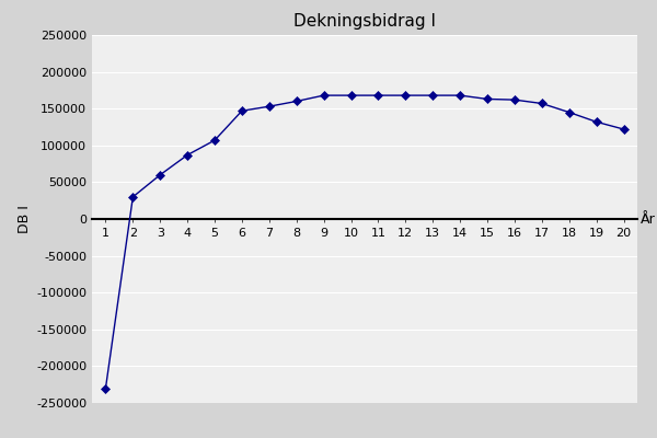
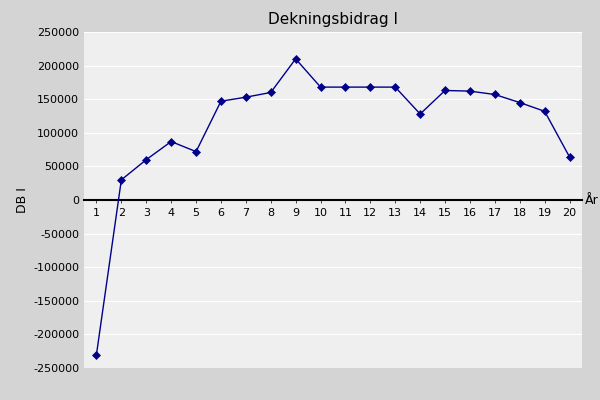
5: 107000 -> 72000
9: 168000 -> 210000
14: 168000 -> 128000
20: 122000 -> 64000
